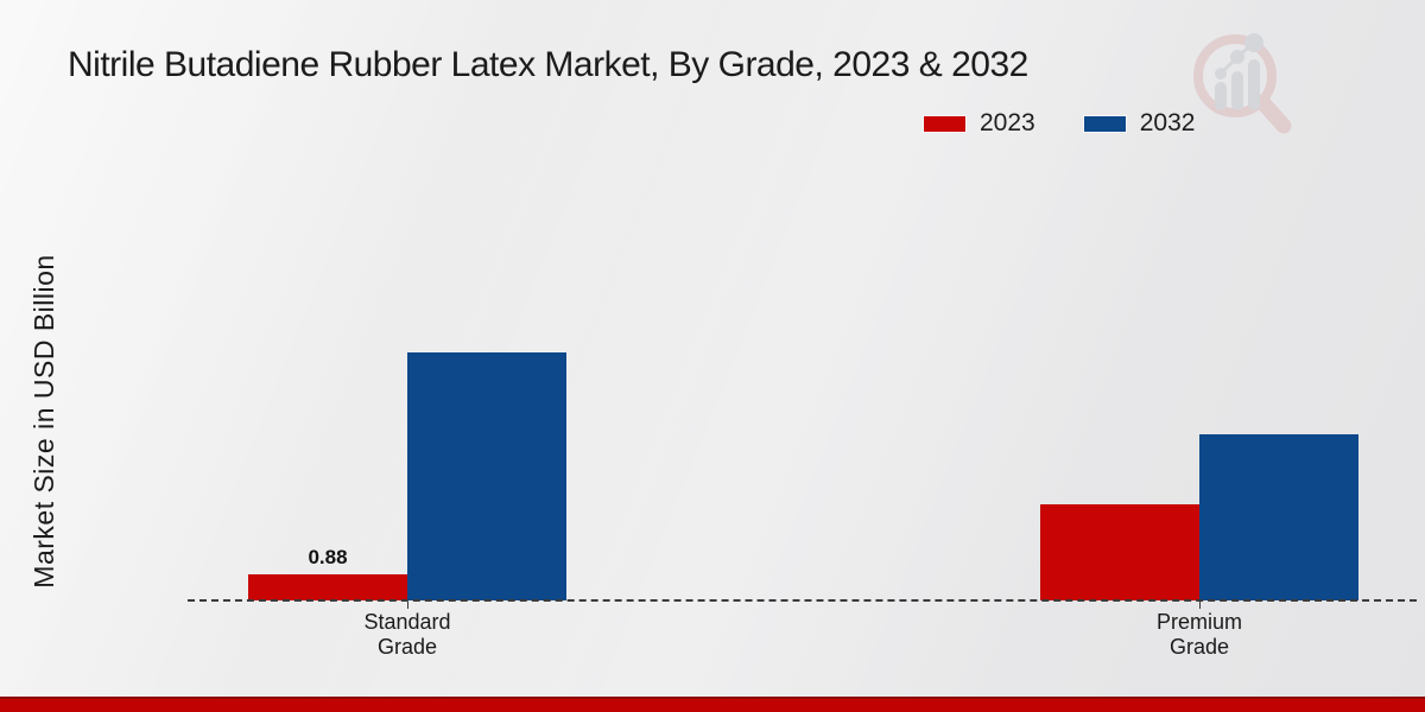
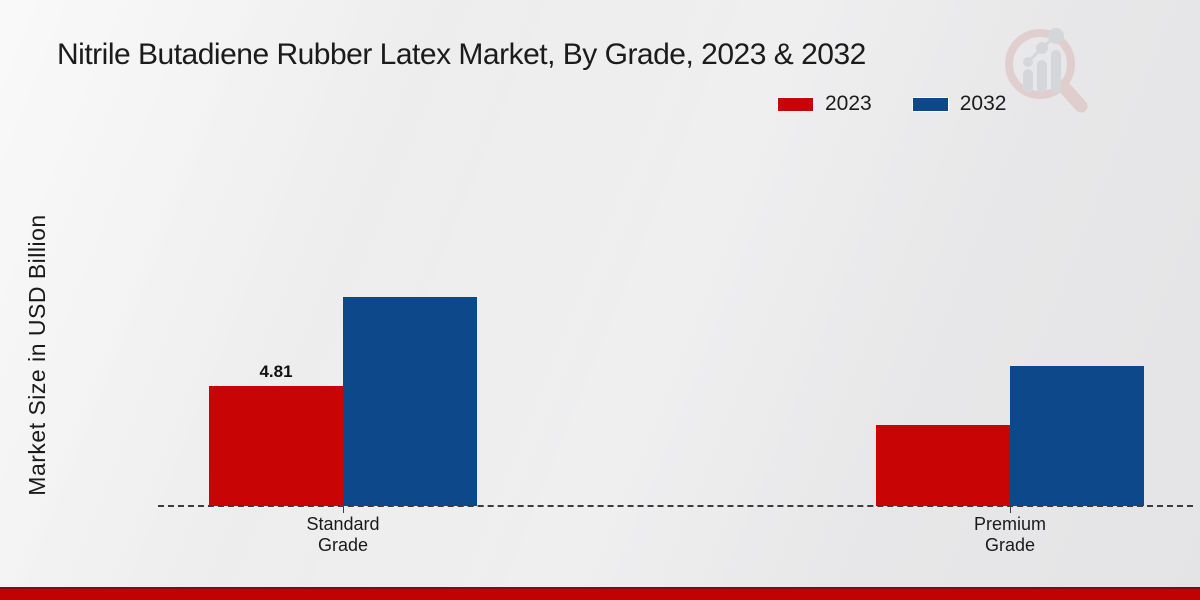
2023/Standard Grade: 0.88 -> 4.81
